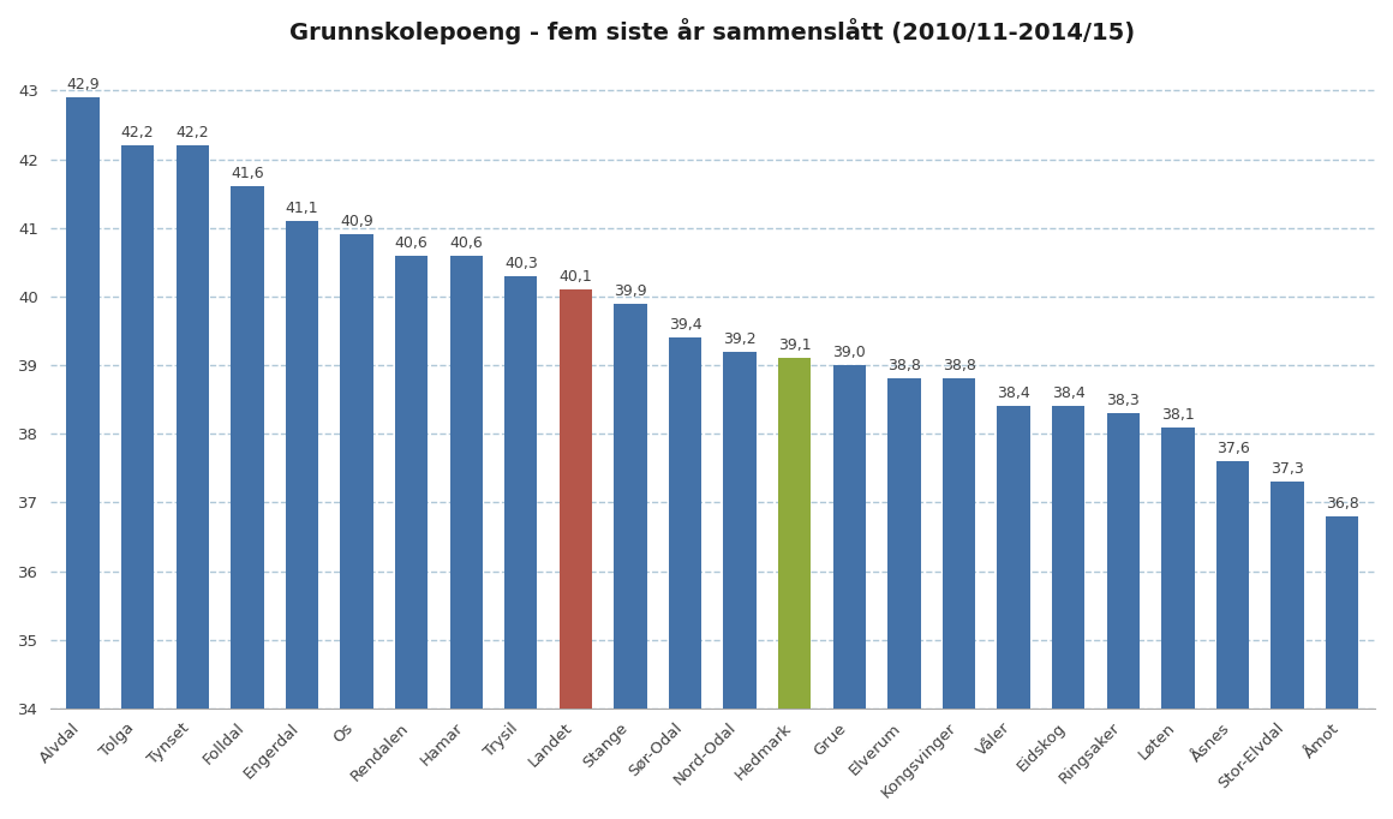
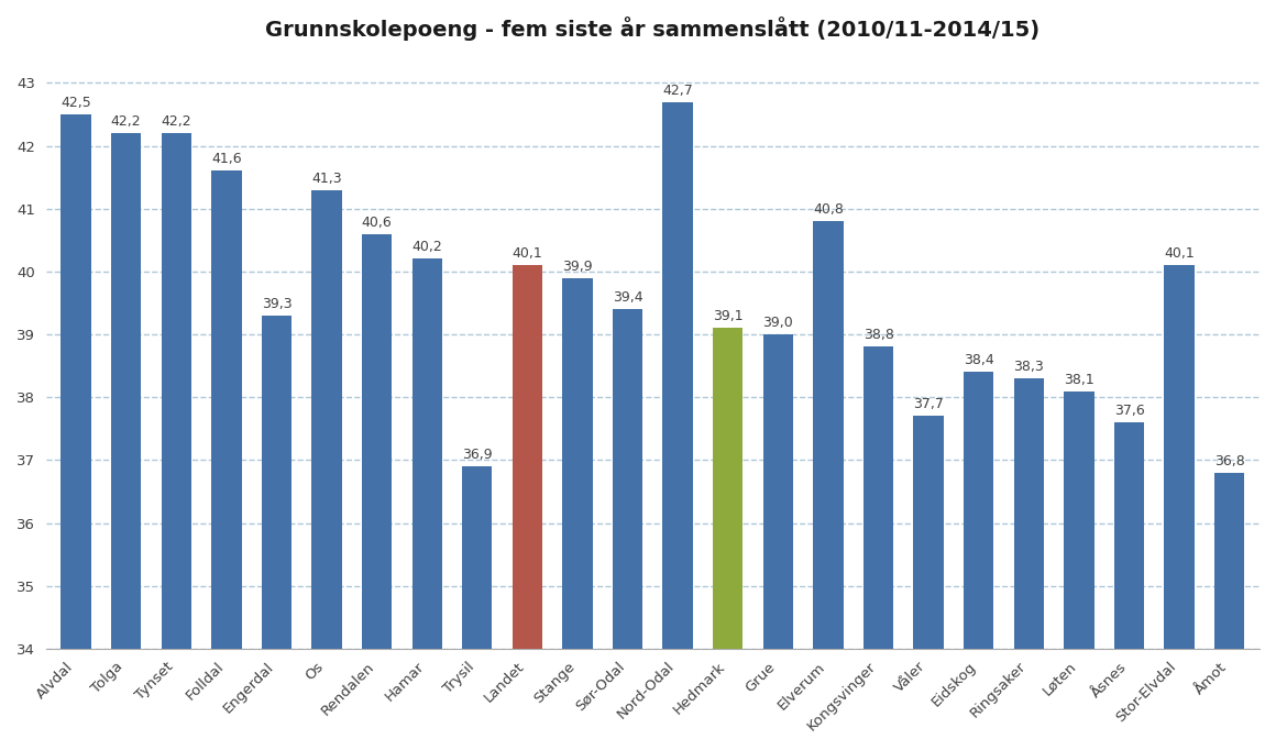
Alvdal: 42,9 -> 42,5
Engerdal: 41,1 -> 39,3
Os: 40,9 -> 41,3
Hamar: 40,6 -> 40,2
Trysil: 40,3 -> 36,9
Nord-Odal: 39,2 -> 42,7
Elverum: 38,8 -> 40,8
Våler: 38,4 -> 37,7
Stor-Elvdal: 37,3 -> 40,1
